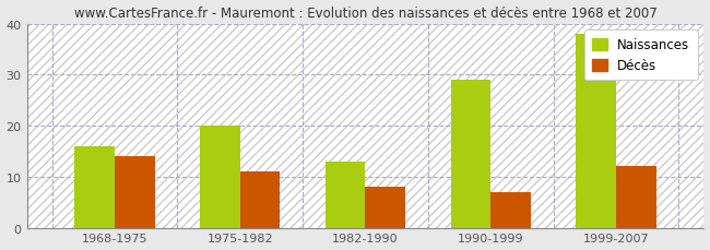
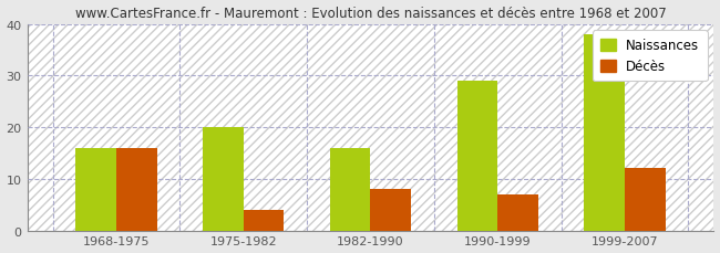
Décès/1968-1975: 14 -> 16
Décès/1975-1982: 11 -> 4
Naissances/1982-1990: 13 -> 16
